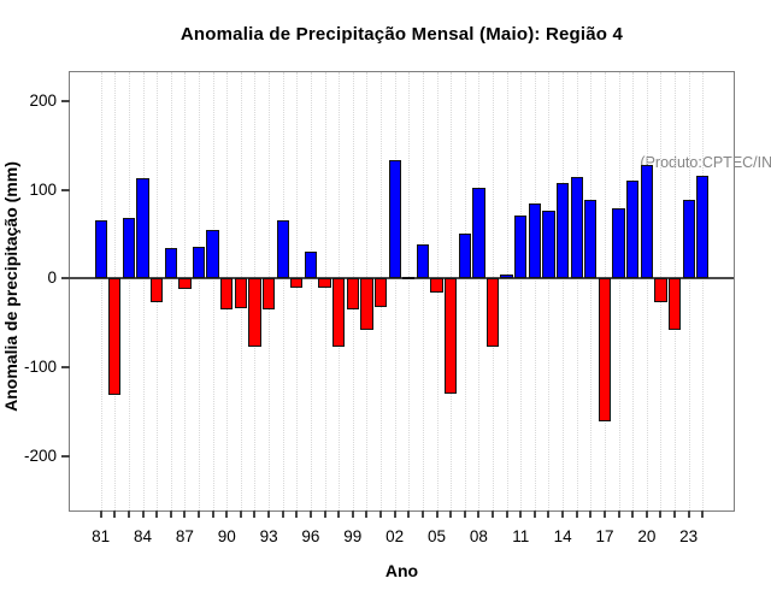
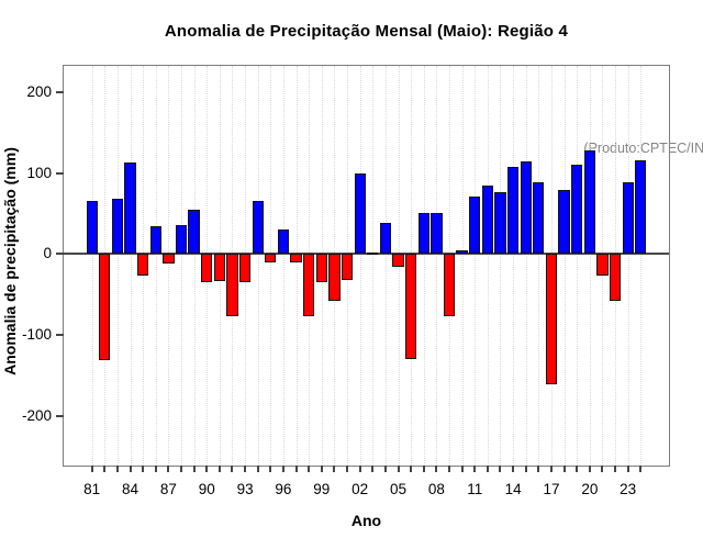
02: 130 -> 100
08: 100 -> 50
